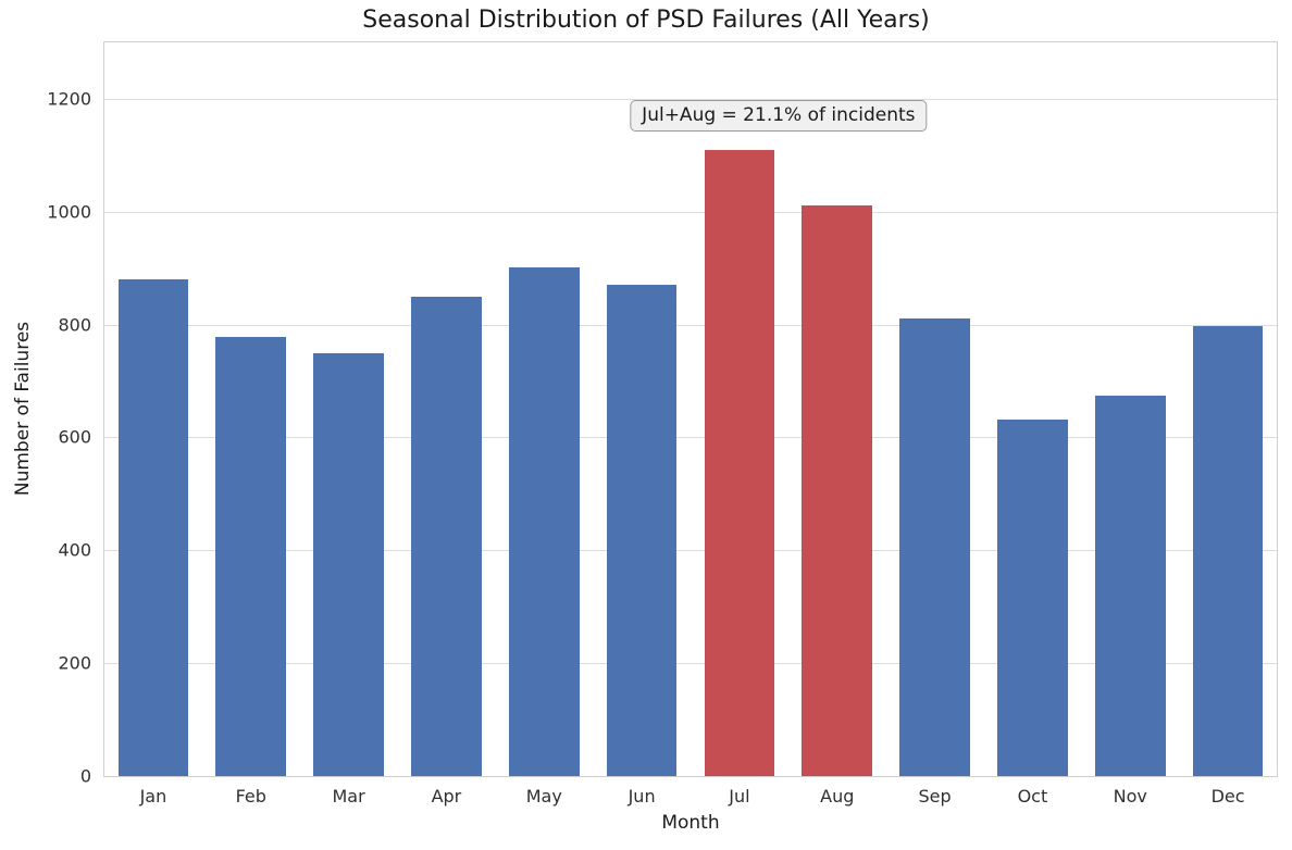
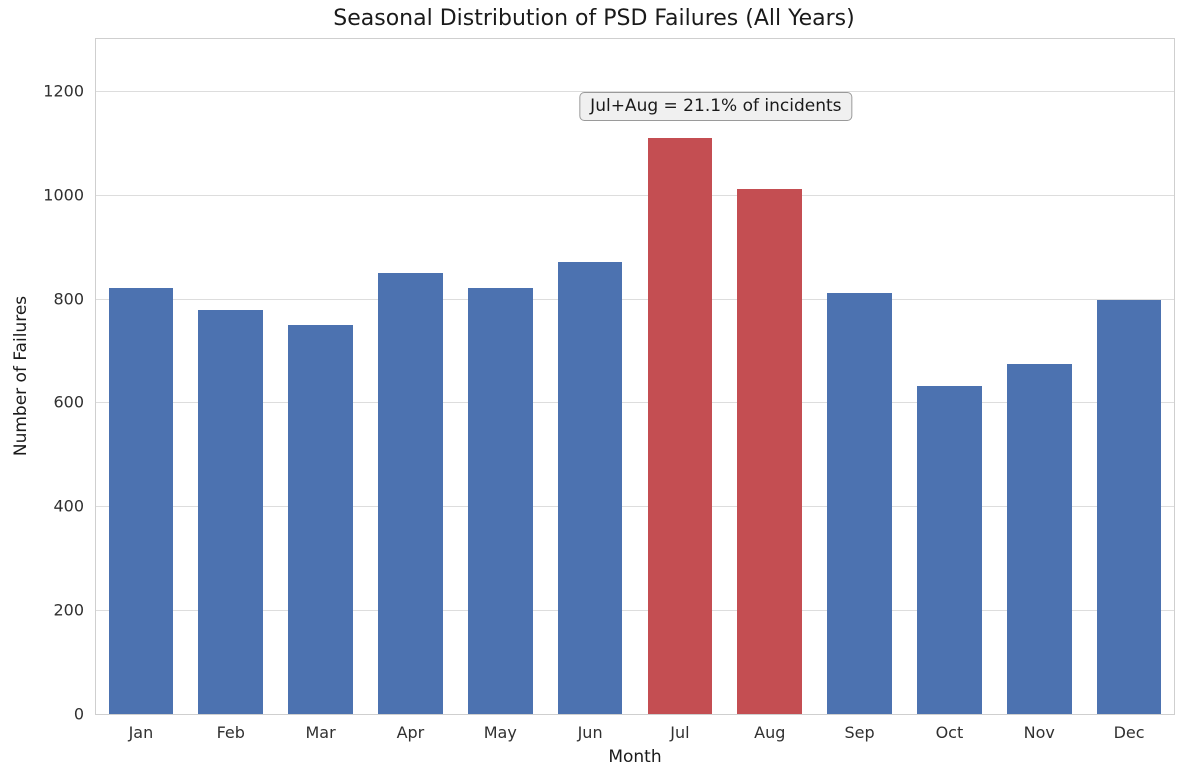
Jan: 880 -> 820
May: 900 -> 820
